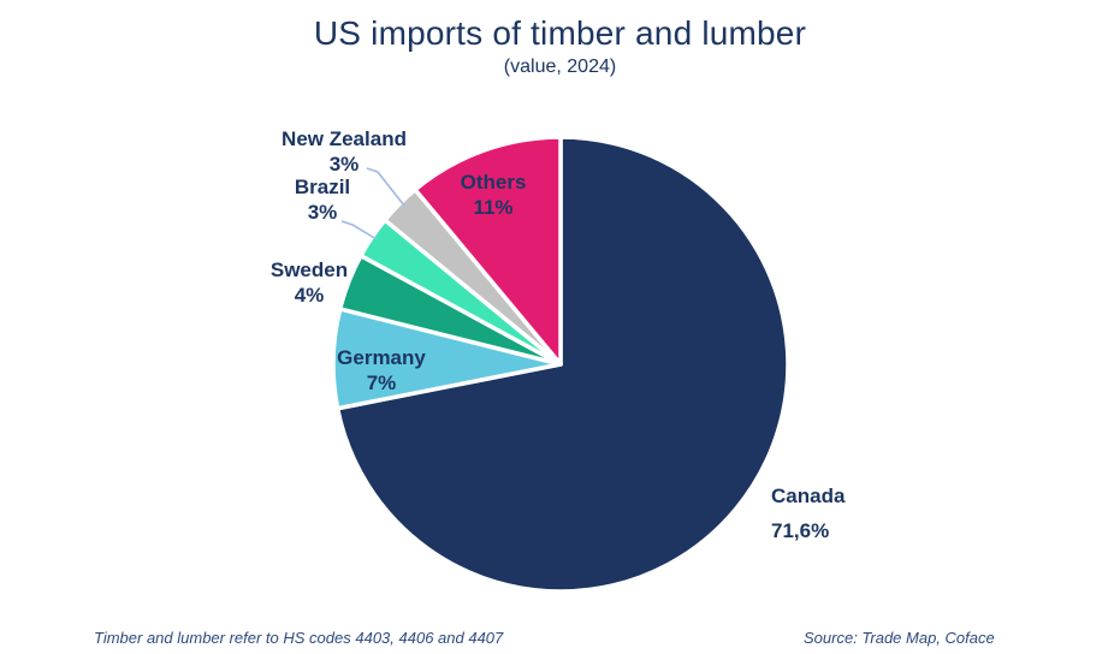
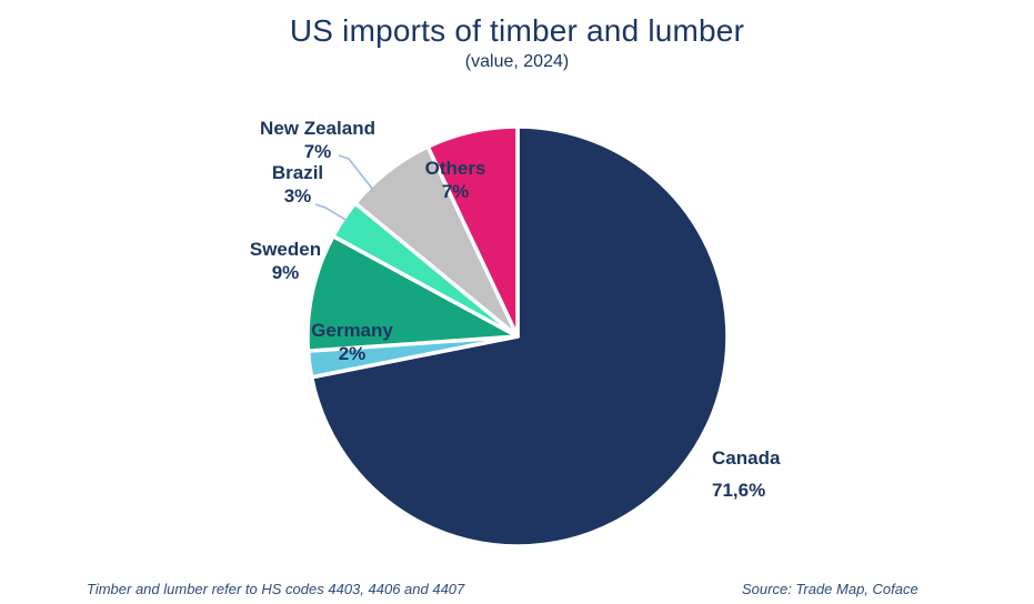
Germany: 7% -> 2%
Sweden: 4% -> 9%
New Zealand: 3% -> 7%
Others: 11% -> 7%
